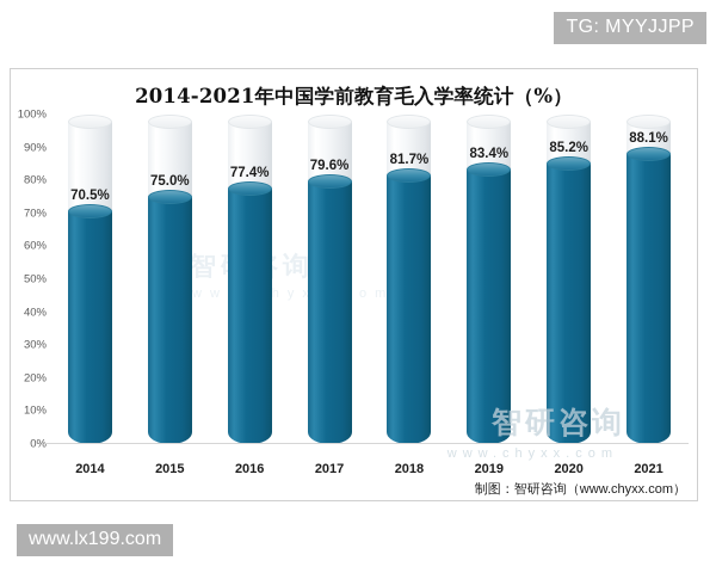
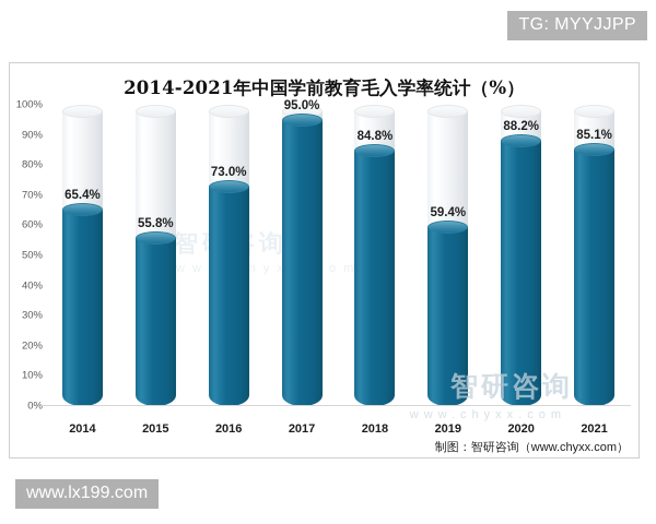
2014: 70.5% -> 65.4%
2015: 75.0% -> 55.8%
2016: 77.4% -> 73.0%
2017: 79.6% -> 95.0%
2018: 81.7% -> 84.8%
2019: 83.4% -> 59.4%
2020: 85.2% -> 88.2%
2021: 88.1% -> 85.1%
